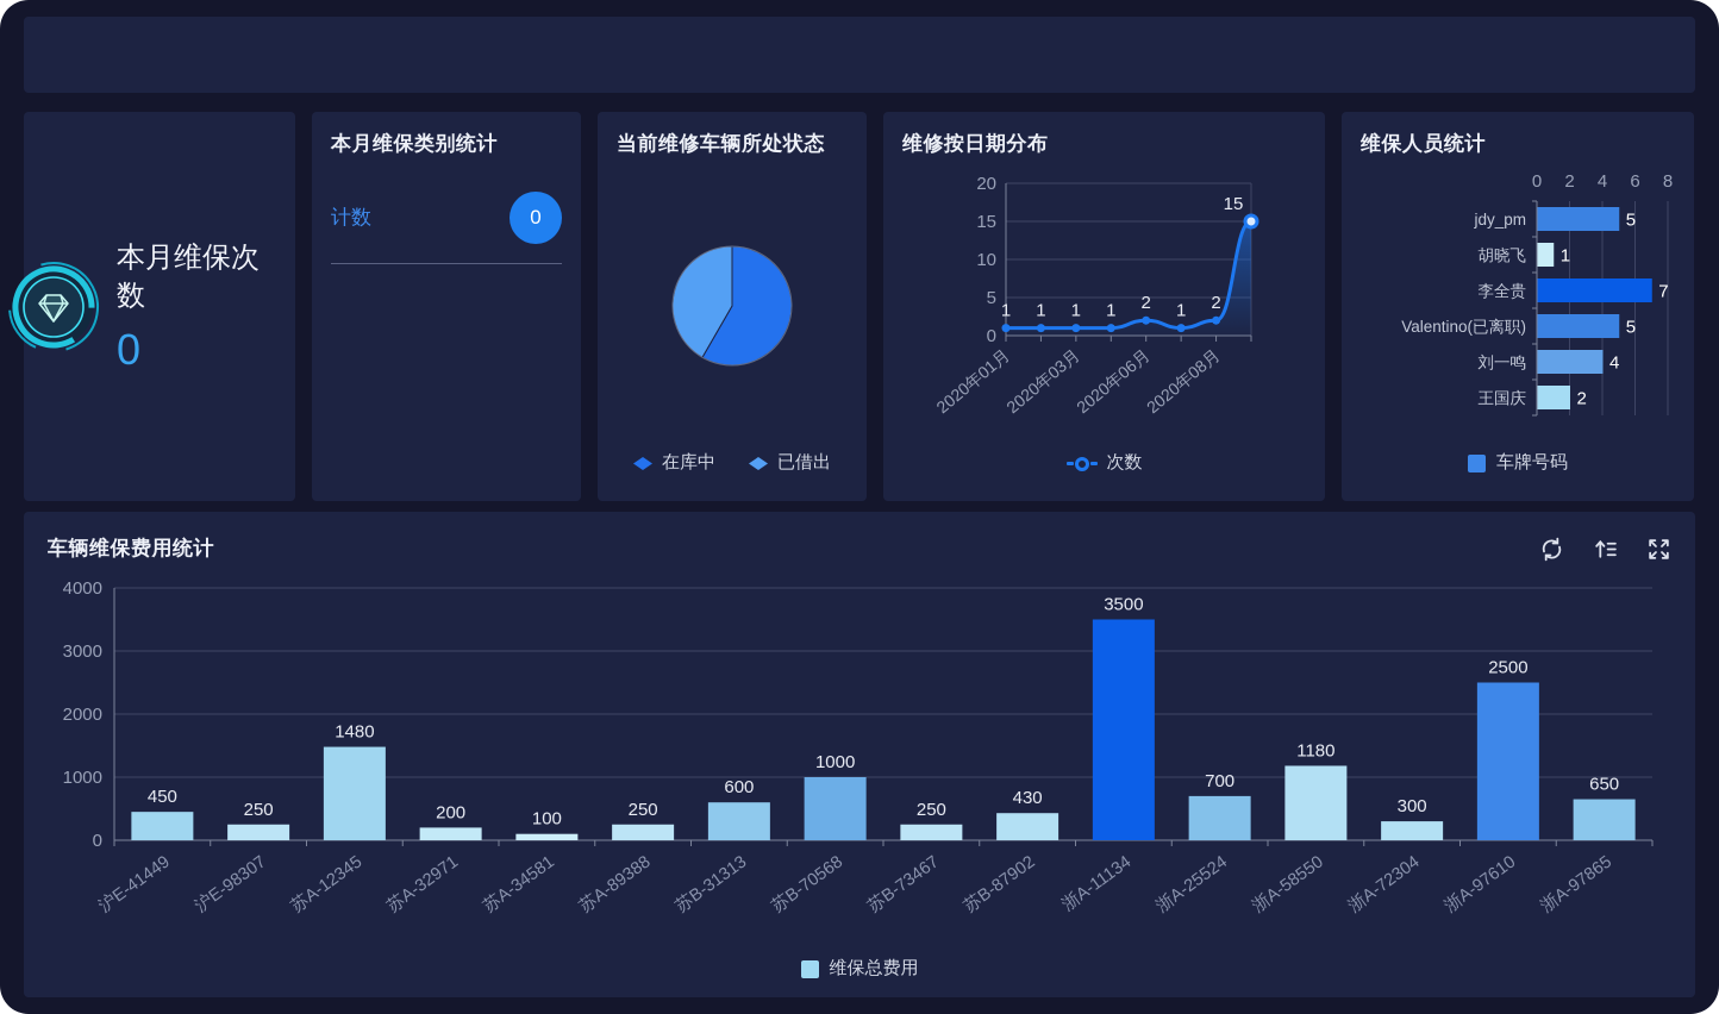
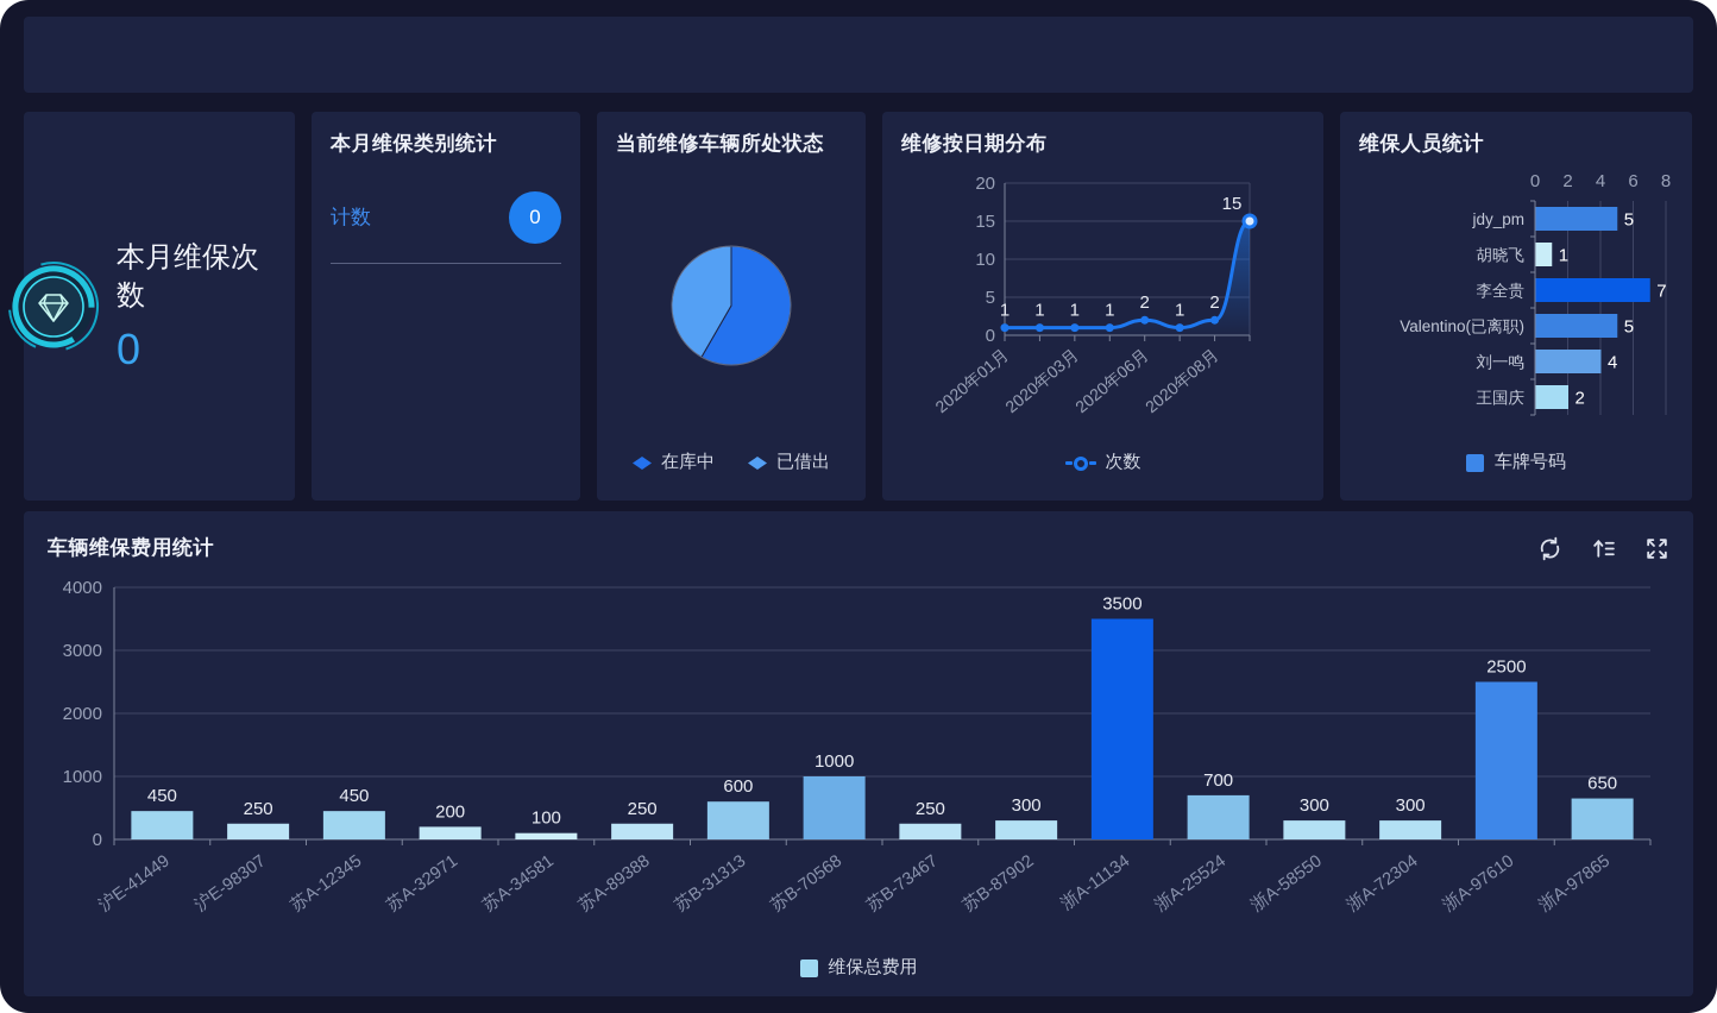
车辆维保费用统计/苏A-12345: 1480 -> 450
车辆维保费用统计/苏B-87902: 430 -> 300
车辆维保费用统计/浙A-58550: 1180 -> 300
